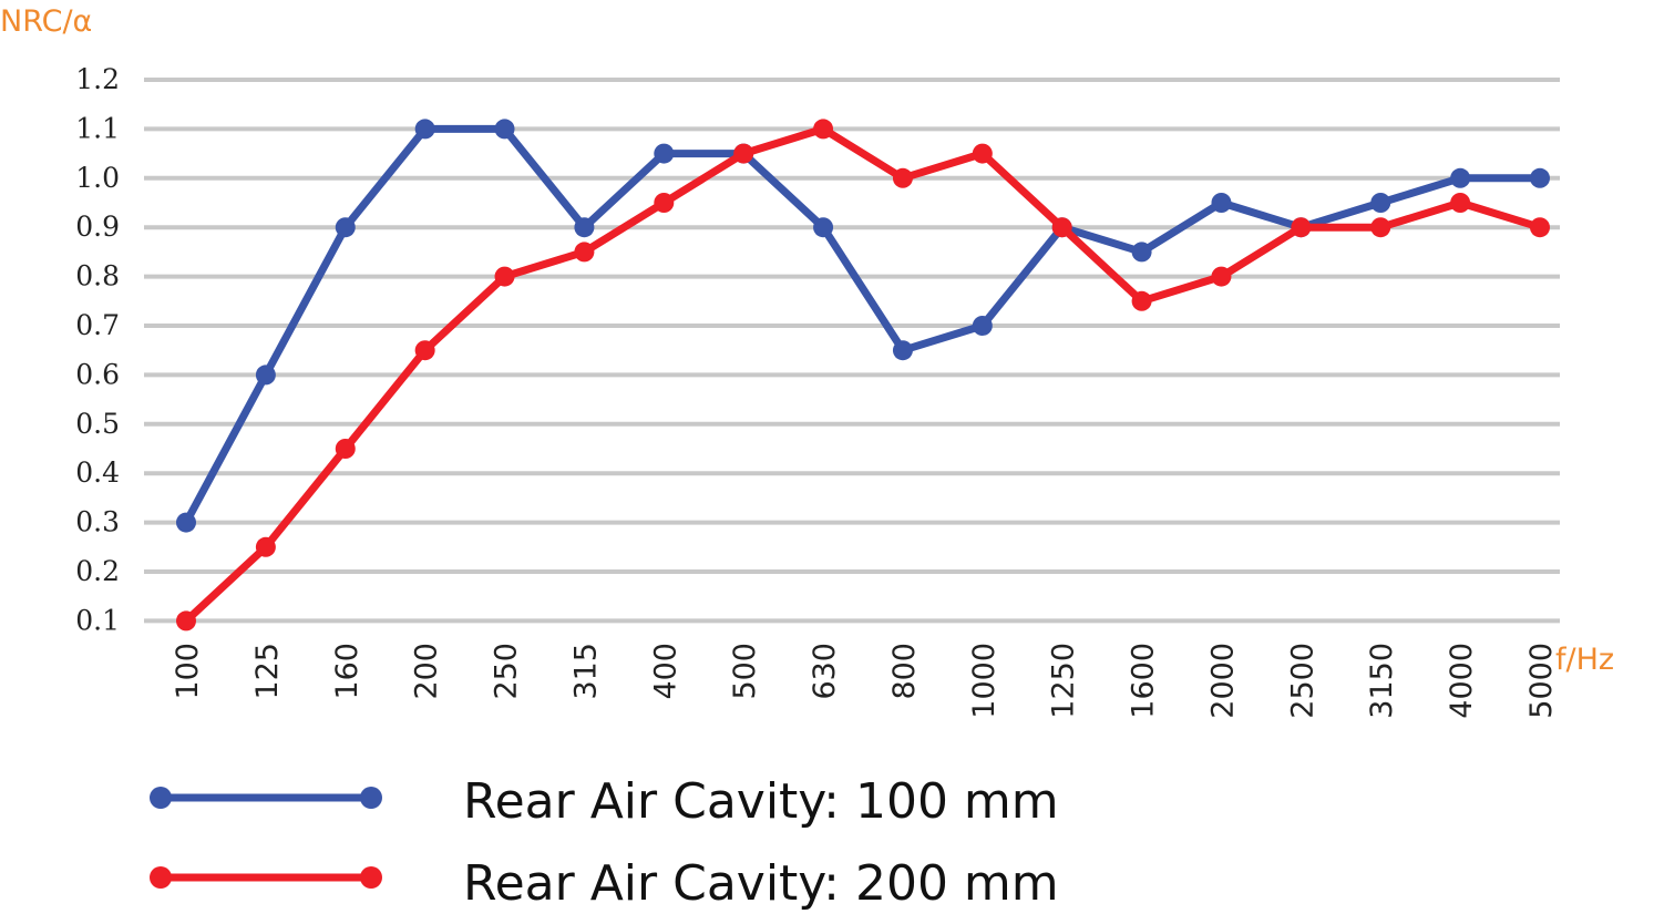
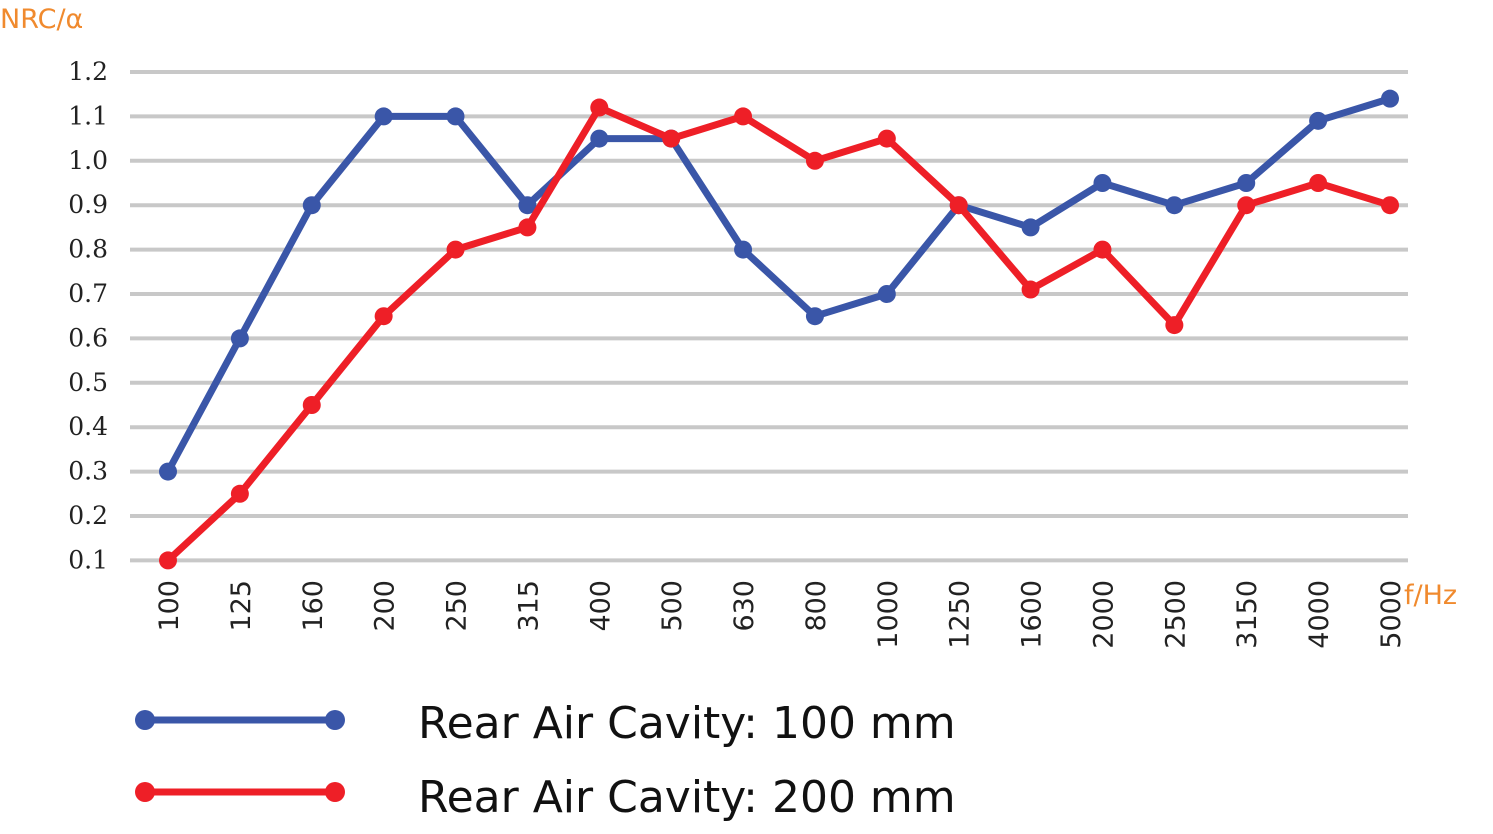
Rear Air Cavity: 200 mm/400: 0.95 -> 1.12
Rear Air Cavity: 100 mm/630: 0.90 -> 0.80
Rear Air Cavity: 200 mm/1600: 0.75 -> 0.71
Rear Air Cavity: 200 mm/2500: 0.90 -> 0.63
Rear Air Cavity: 100 mm/4000: 1.00 -> 1.09
Rear Air Cavity: 100 mm/5000: 1.00 -> 1.14
